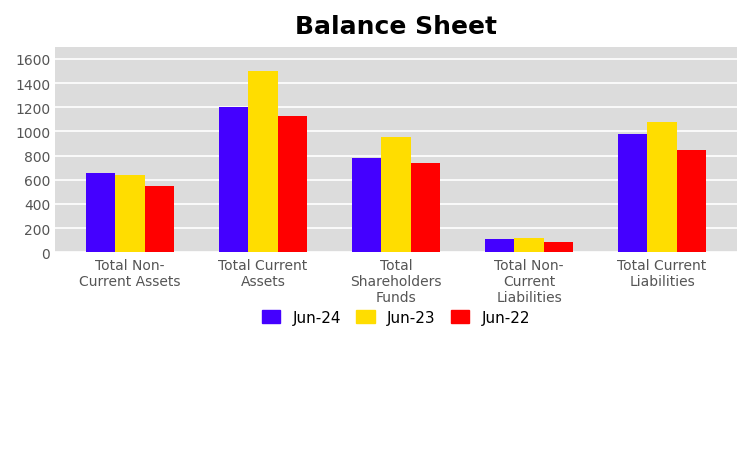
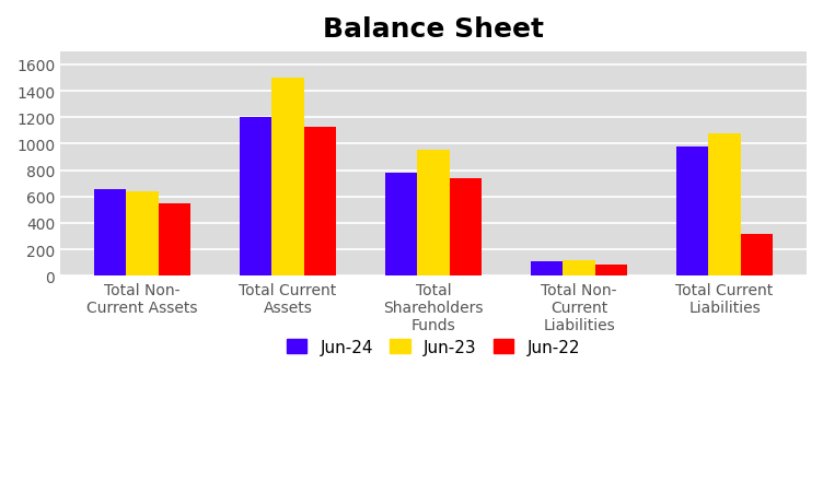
Jun-22/Total Current Liabilities: 850 -> 320
